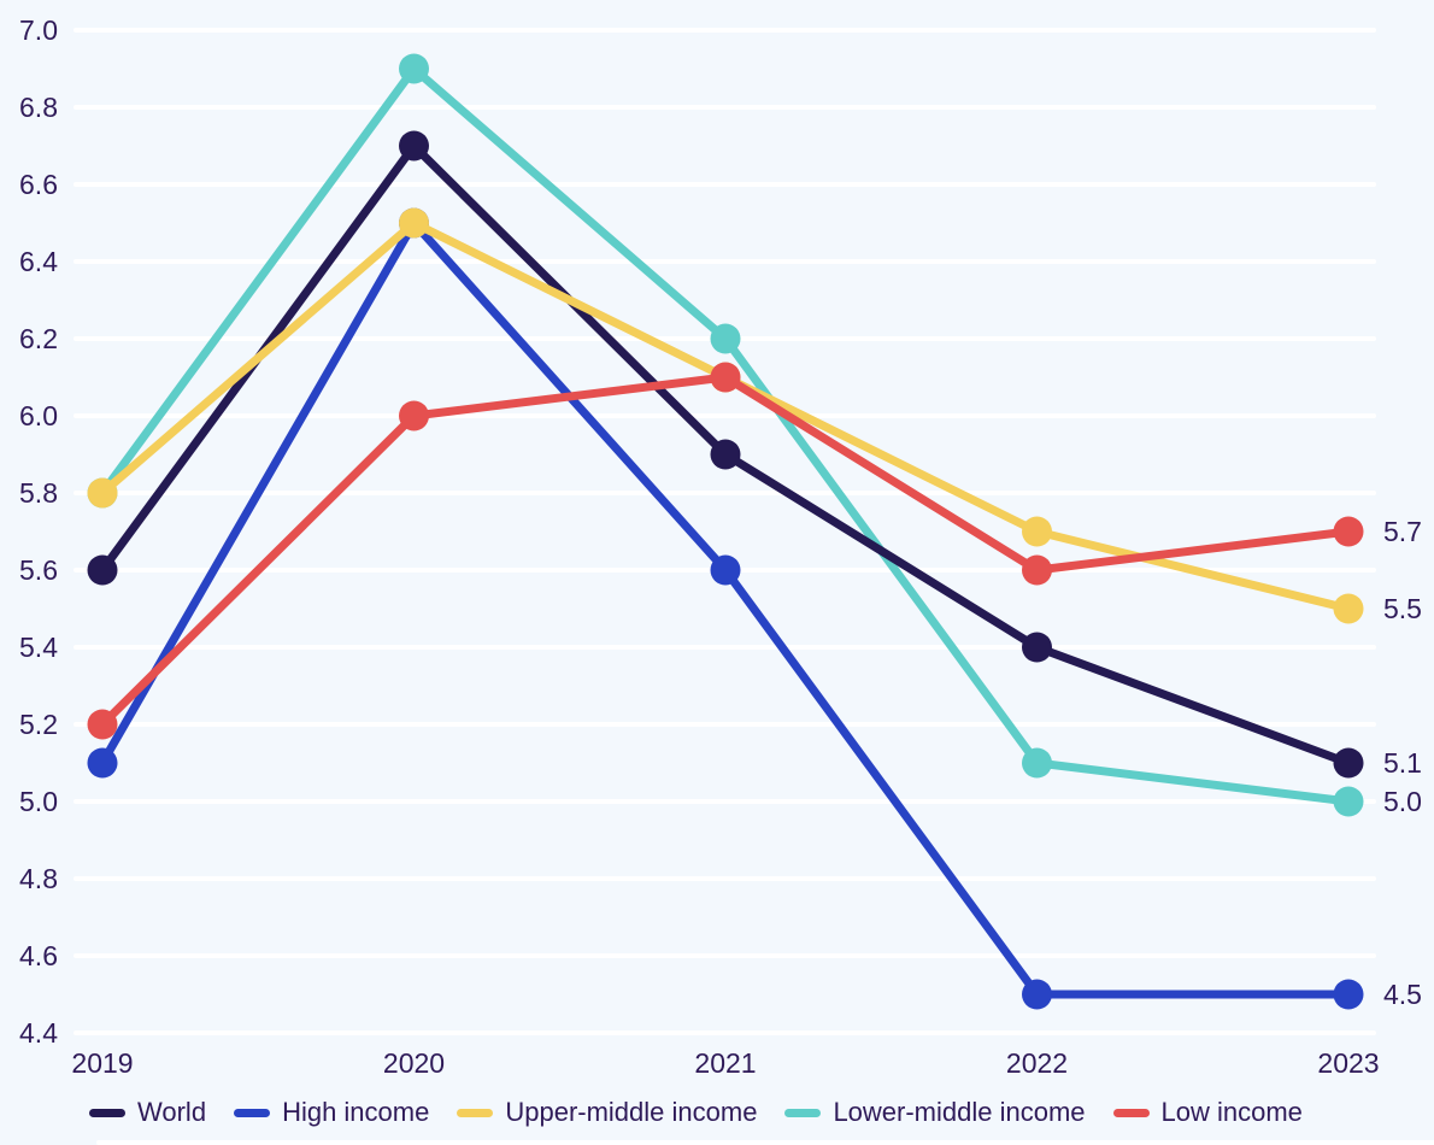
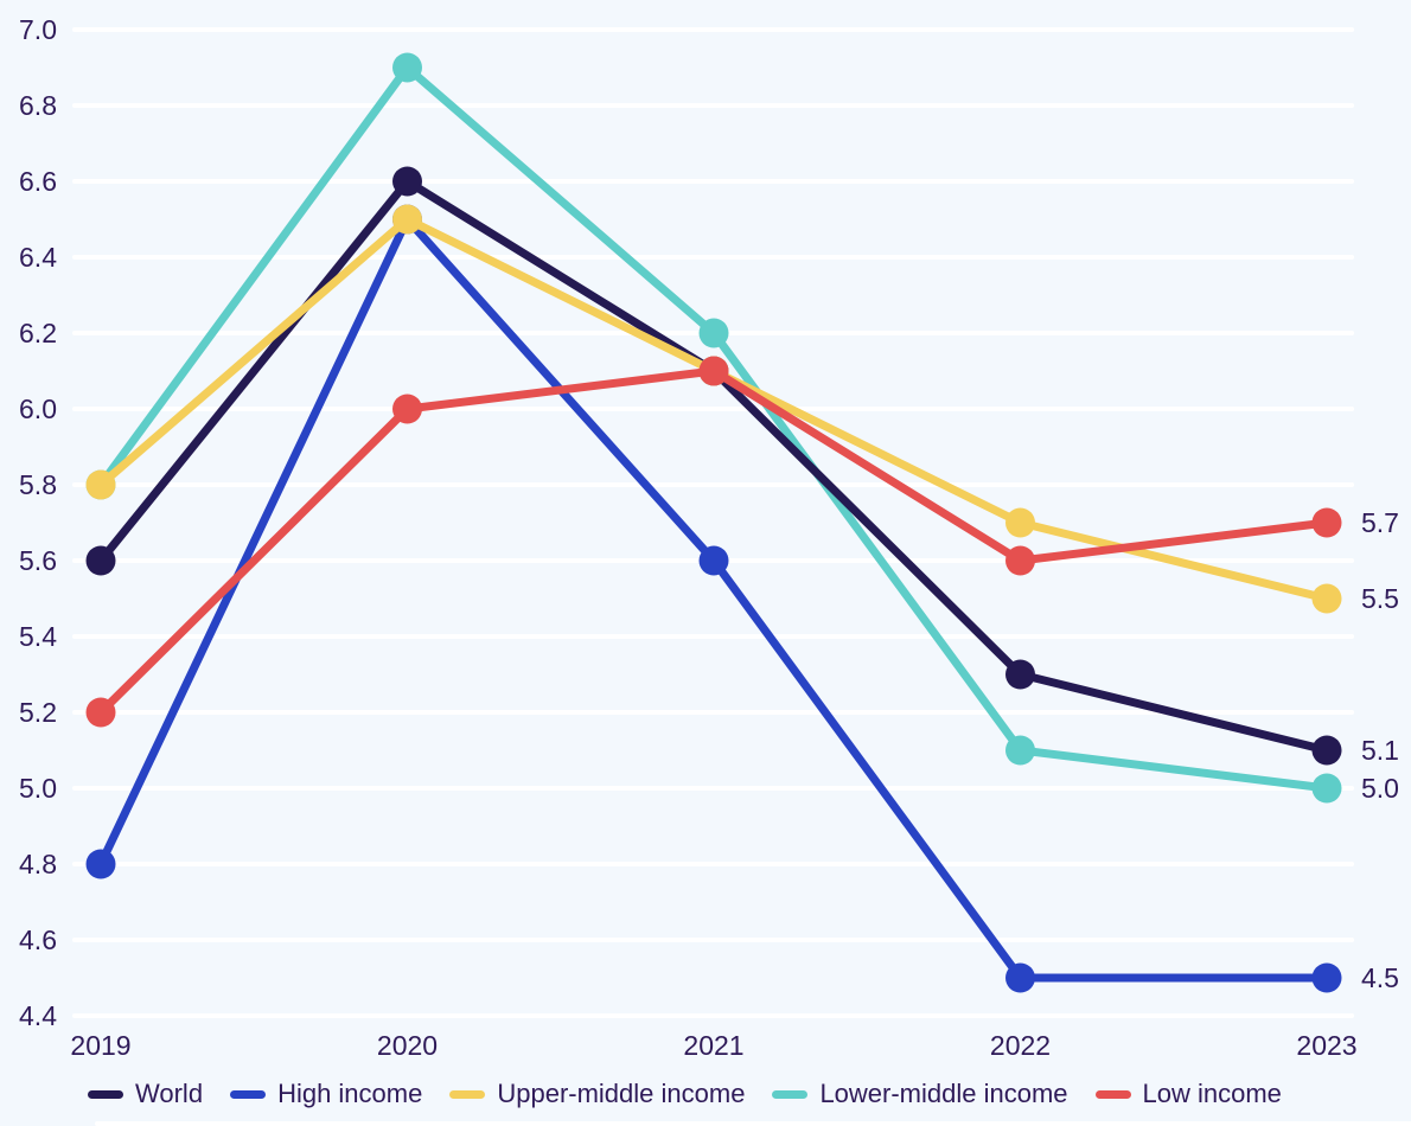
High income/2019: 5.1 -> 4.8
World/2020: 6.7 -> 6.6
World/2021: 5.9 -> 6.1
World/2022: 5.4 -> 5.3
